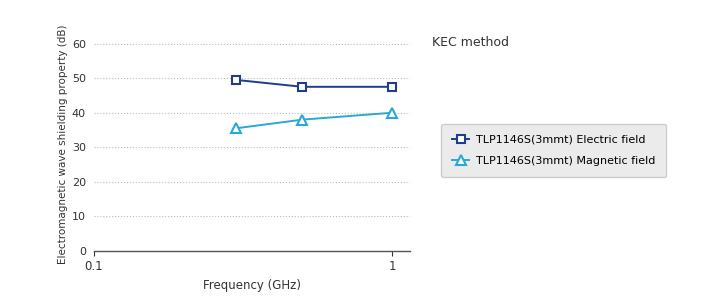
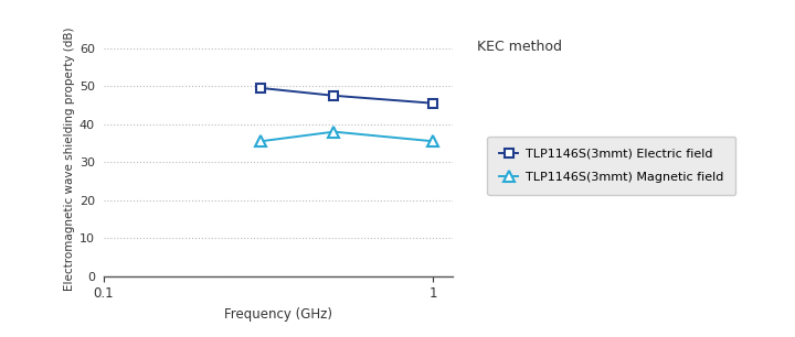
TLP1146S(3mmt) Electric field/1: 47.5 -> 45.5
TLP1146S(3mmt) Magnetic field/1: 40.0 -> 35.5
